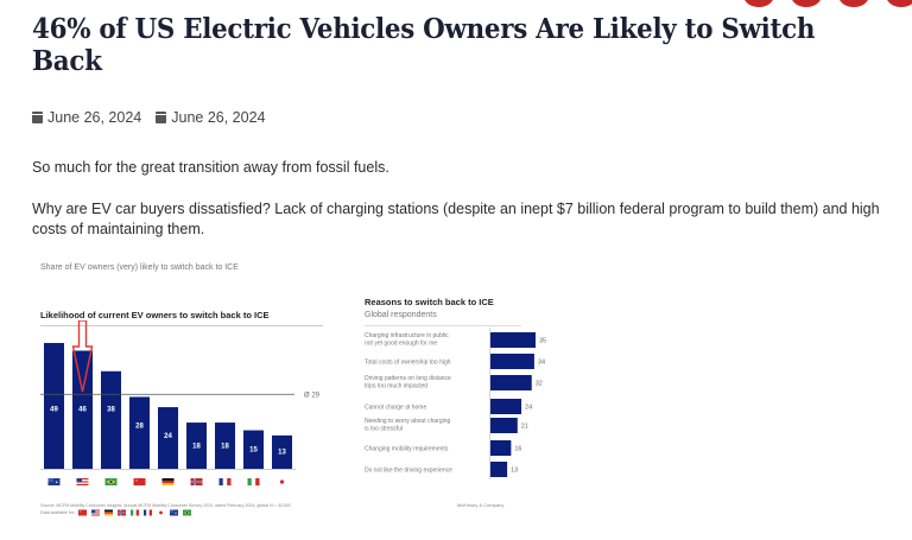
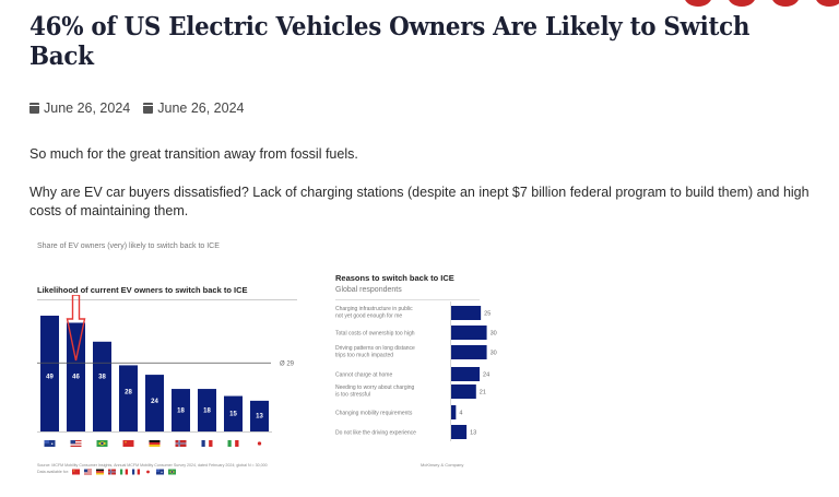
Reasons to switch back to ICE/Charging infrastructure in public not yet good enough for me: 35 -> 25
Reasons to switch back to ICE/Total costs of ownership too high: 34 -> 30
Reasons to switch back to ICE/Driving patterns on long distance trips too much impacted: 32 -> 30
Reasons to switch back to ICE/Changing mobility requirements: 16 -> 4
